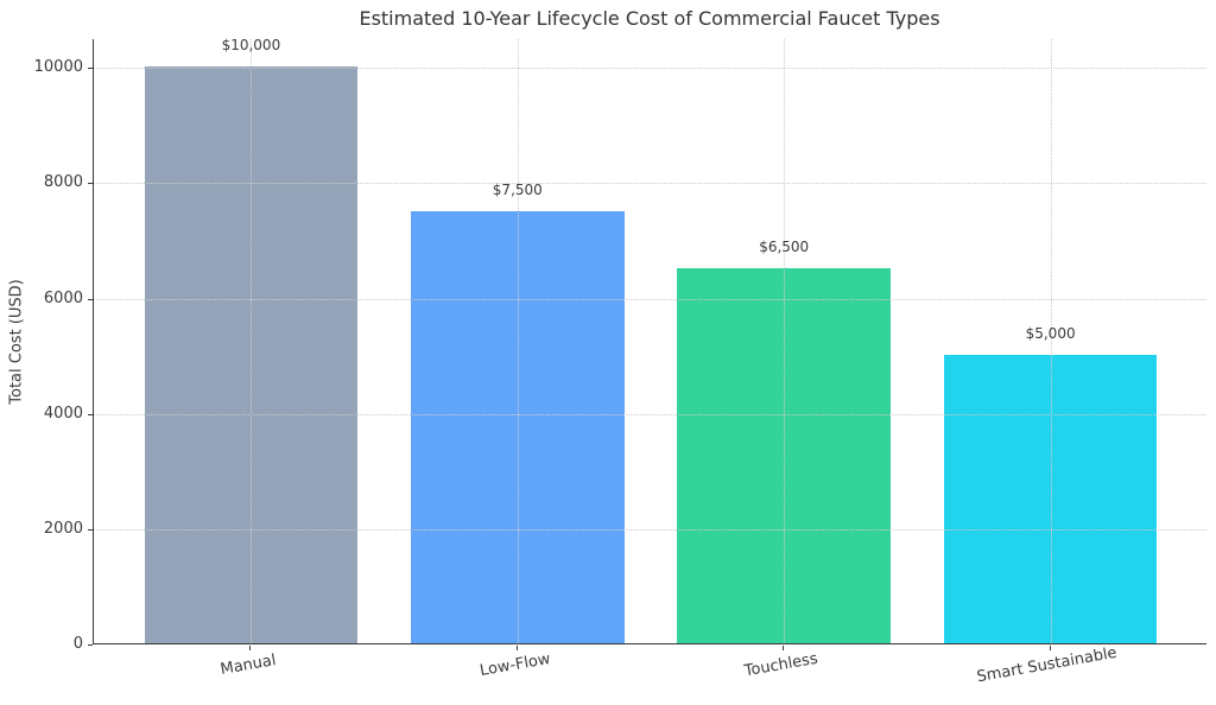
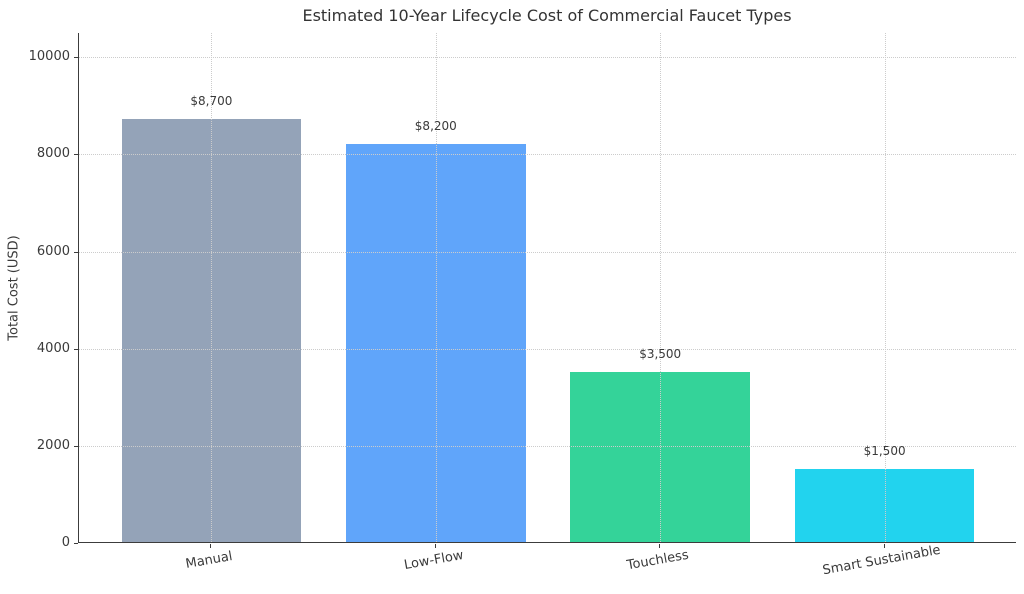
Manual: $10,000 -> $8,700
Low-Flow: $7,500 -> $8,200
Touchless: $6,500 -> $3,500
Smart Sustainable: $5,000 -> $1,500
